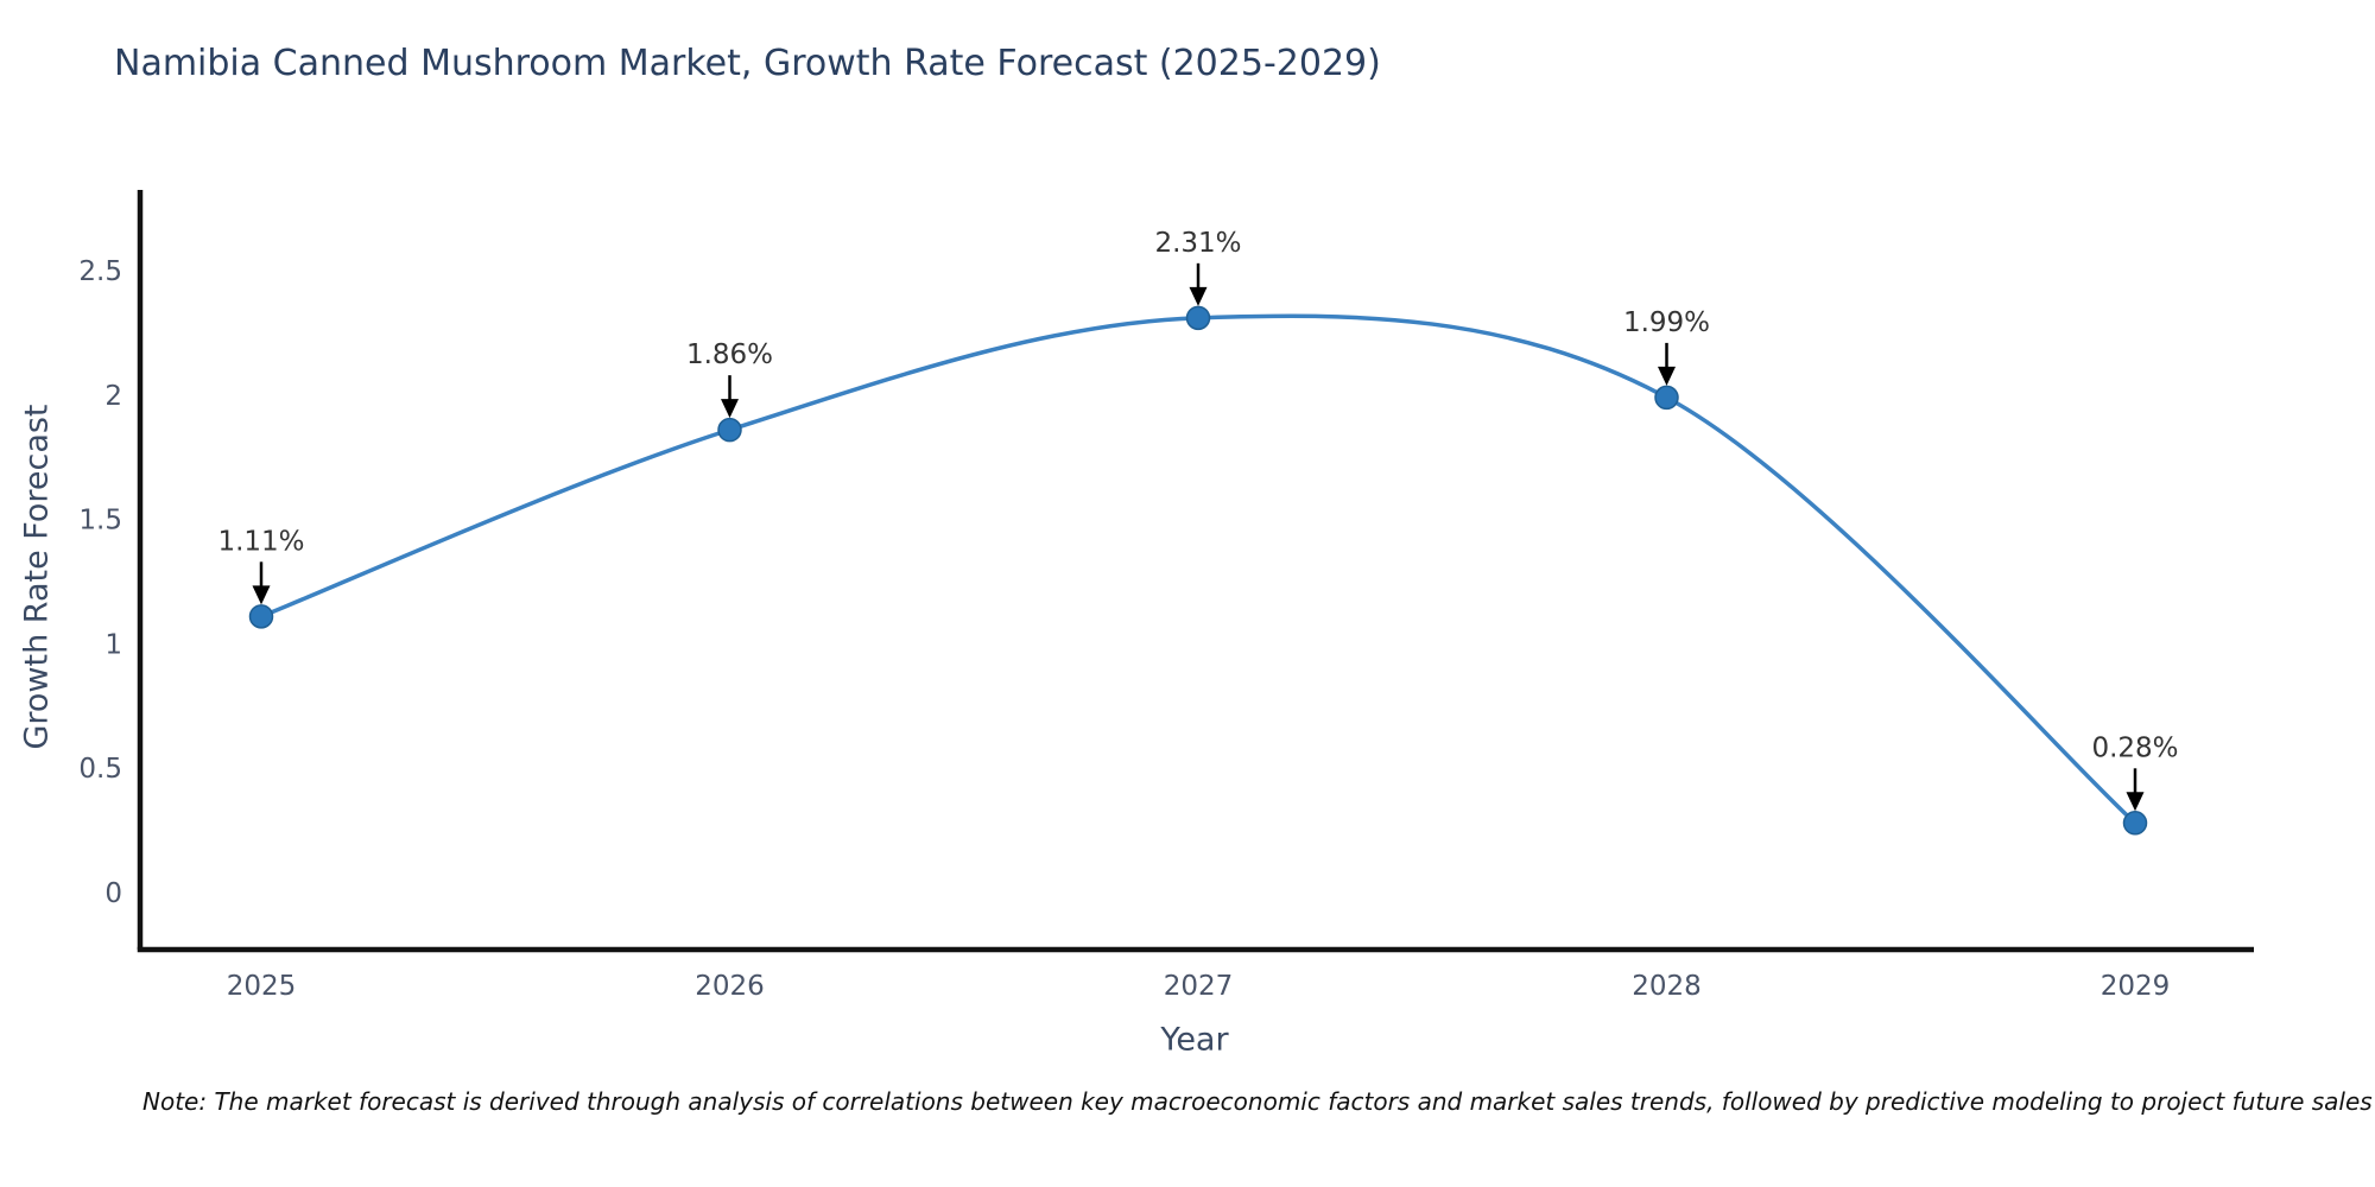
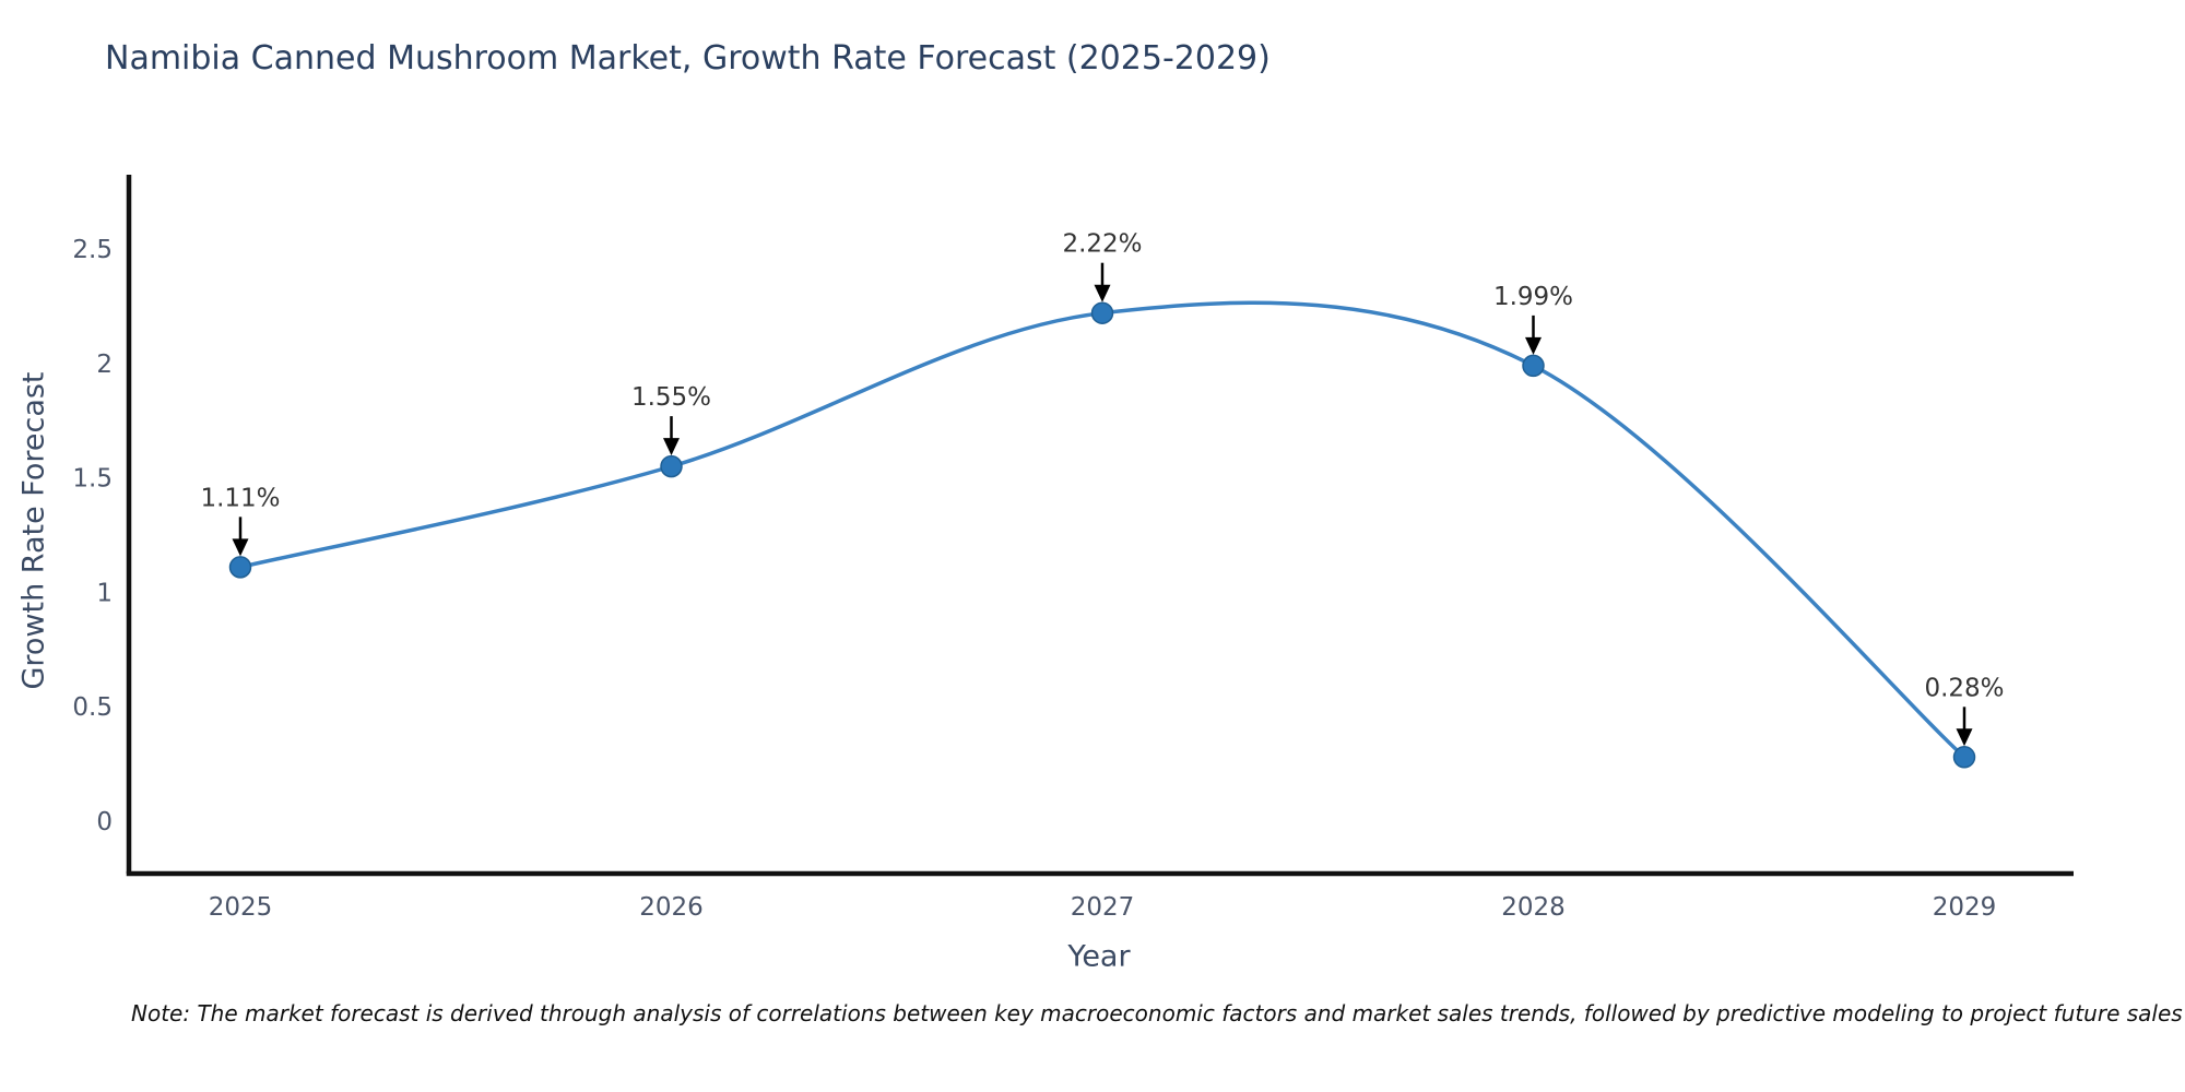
2026: 1.86% -> 1.55%
2027: 2.31% -> 2.22%
